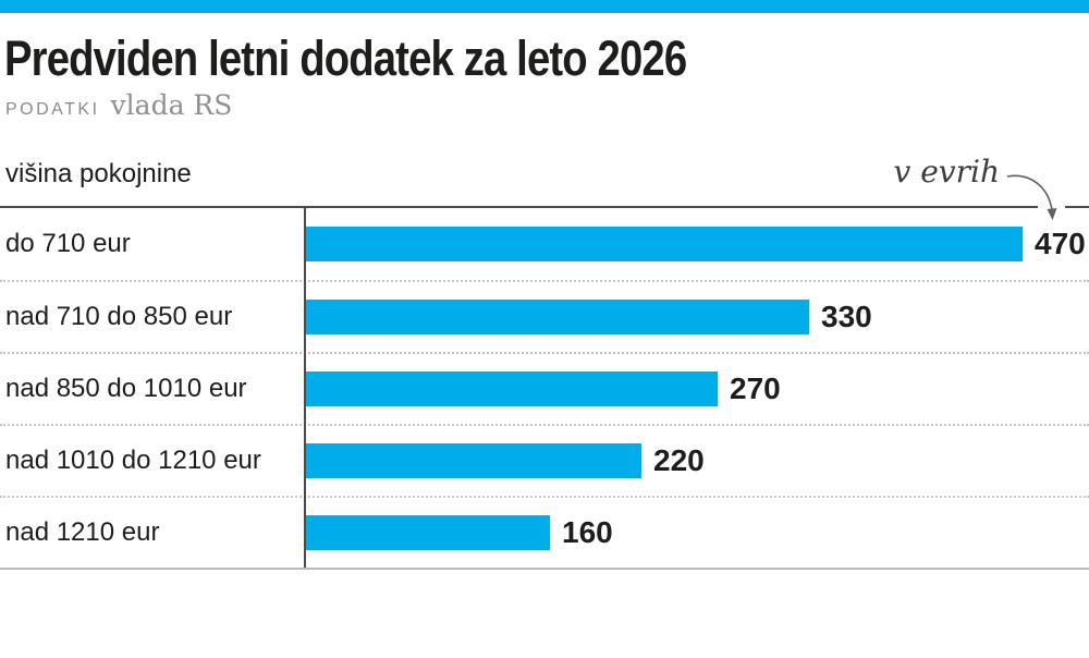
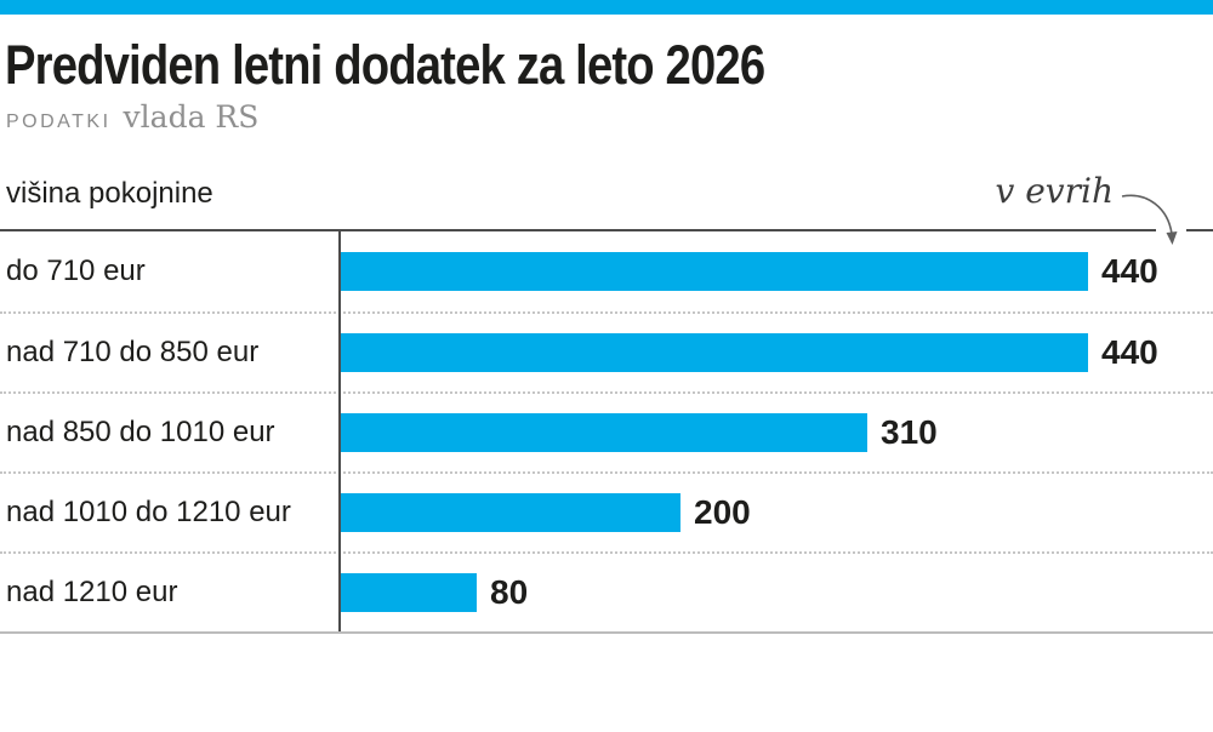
do 710 eur: 470 -> 440
nad 710 do 850 eur: 330 -> 440
nad 850 do 1010 eur: 270 -> 310
nad 1010 do 1210 eur: 220 -> 200
nad 1210 eur: 160 -> 80
